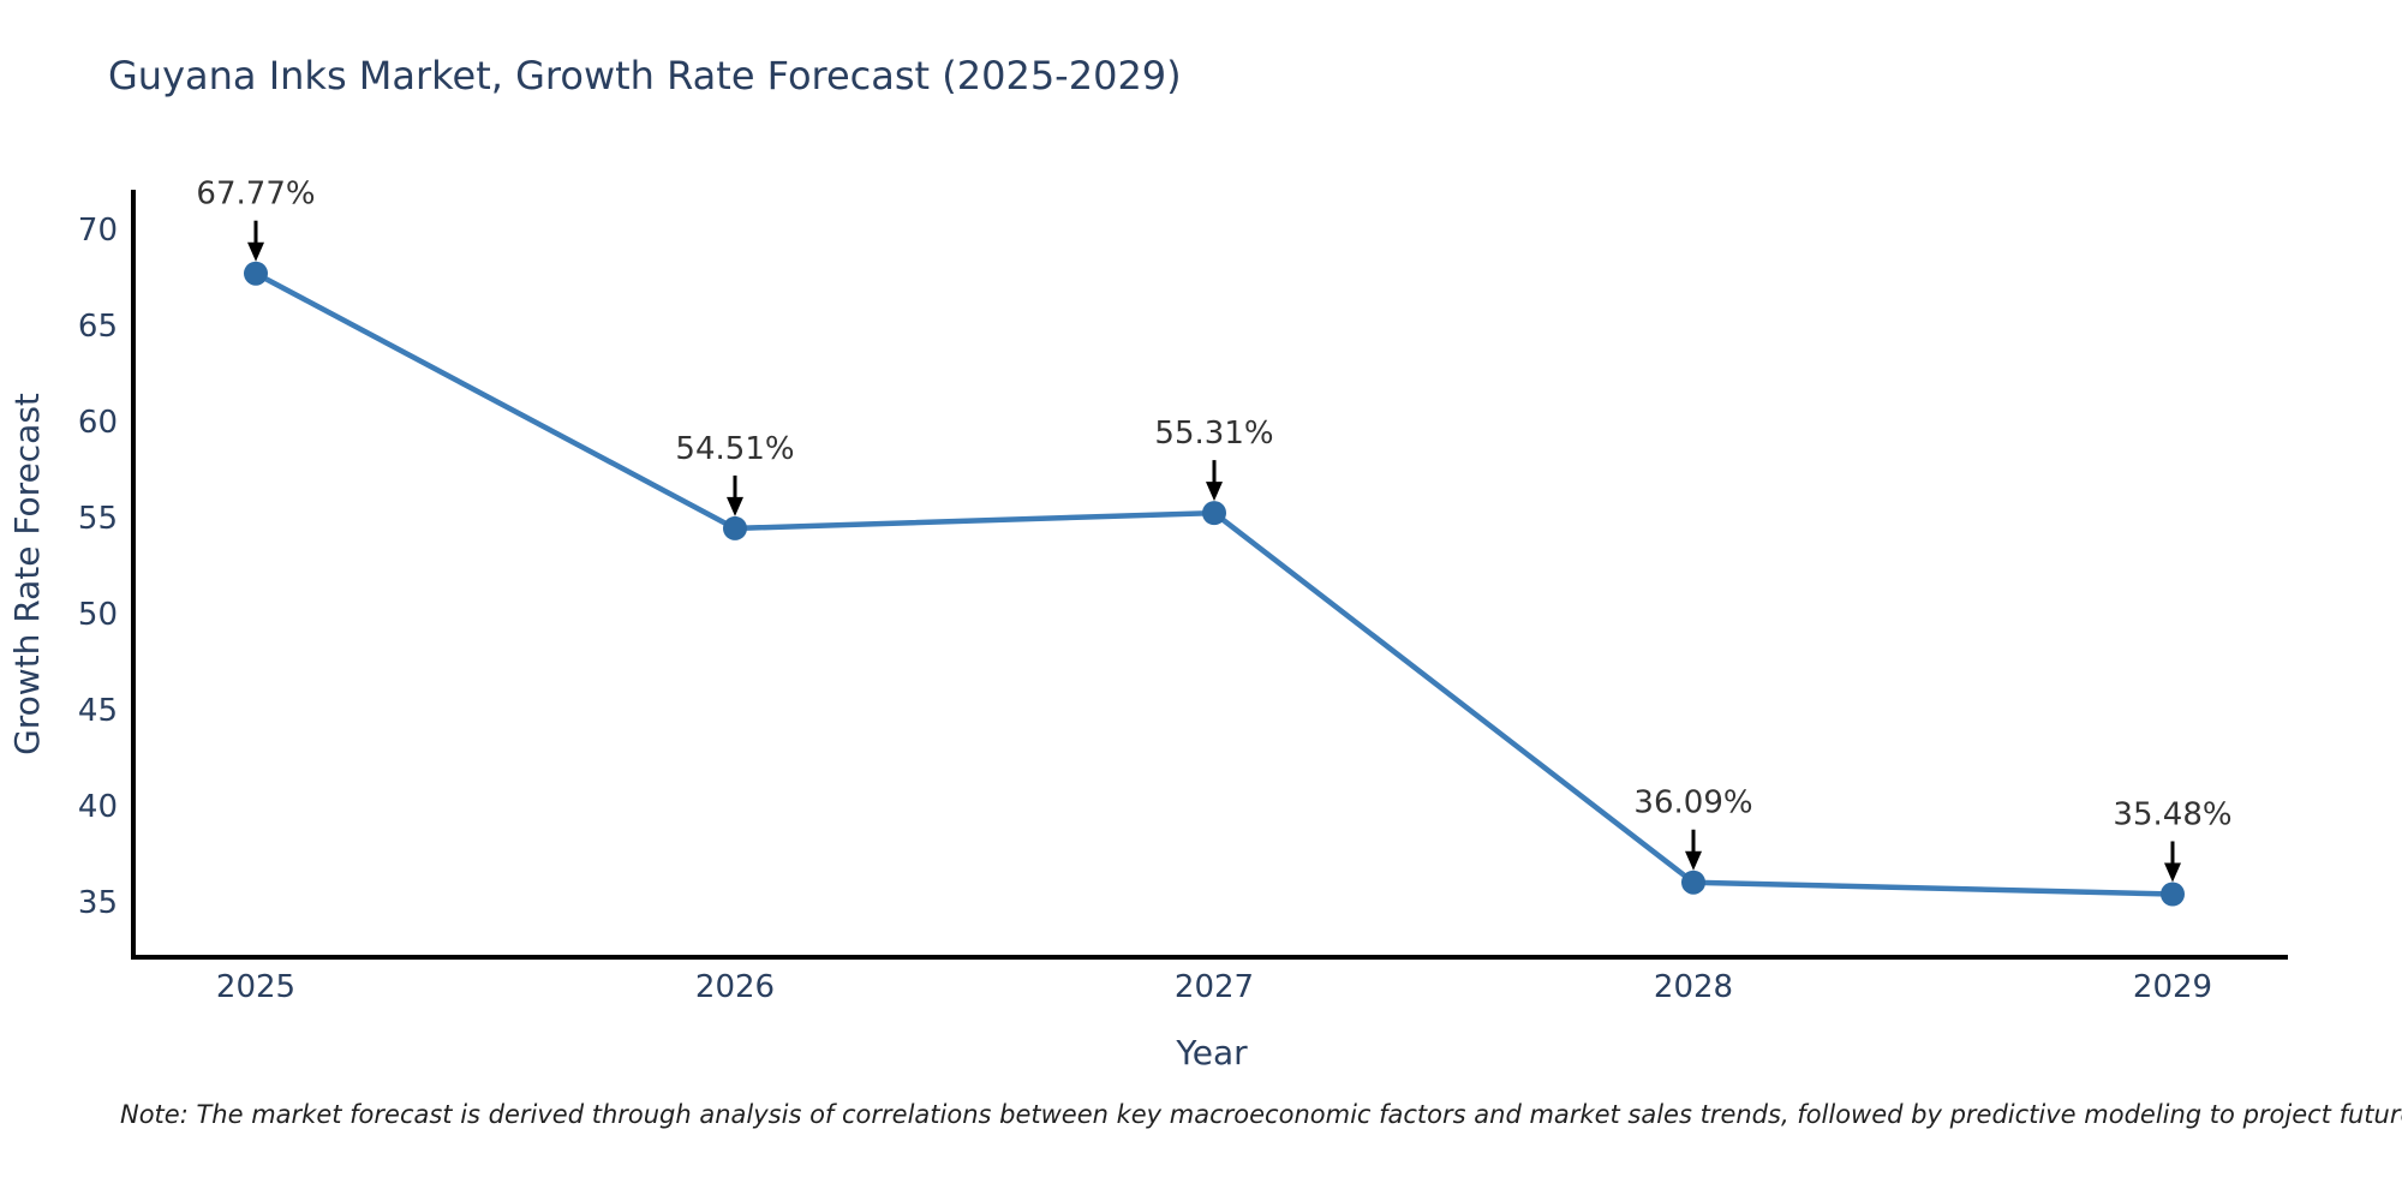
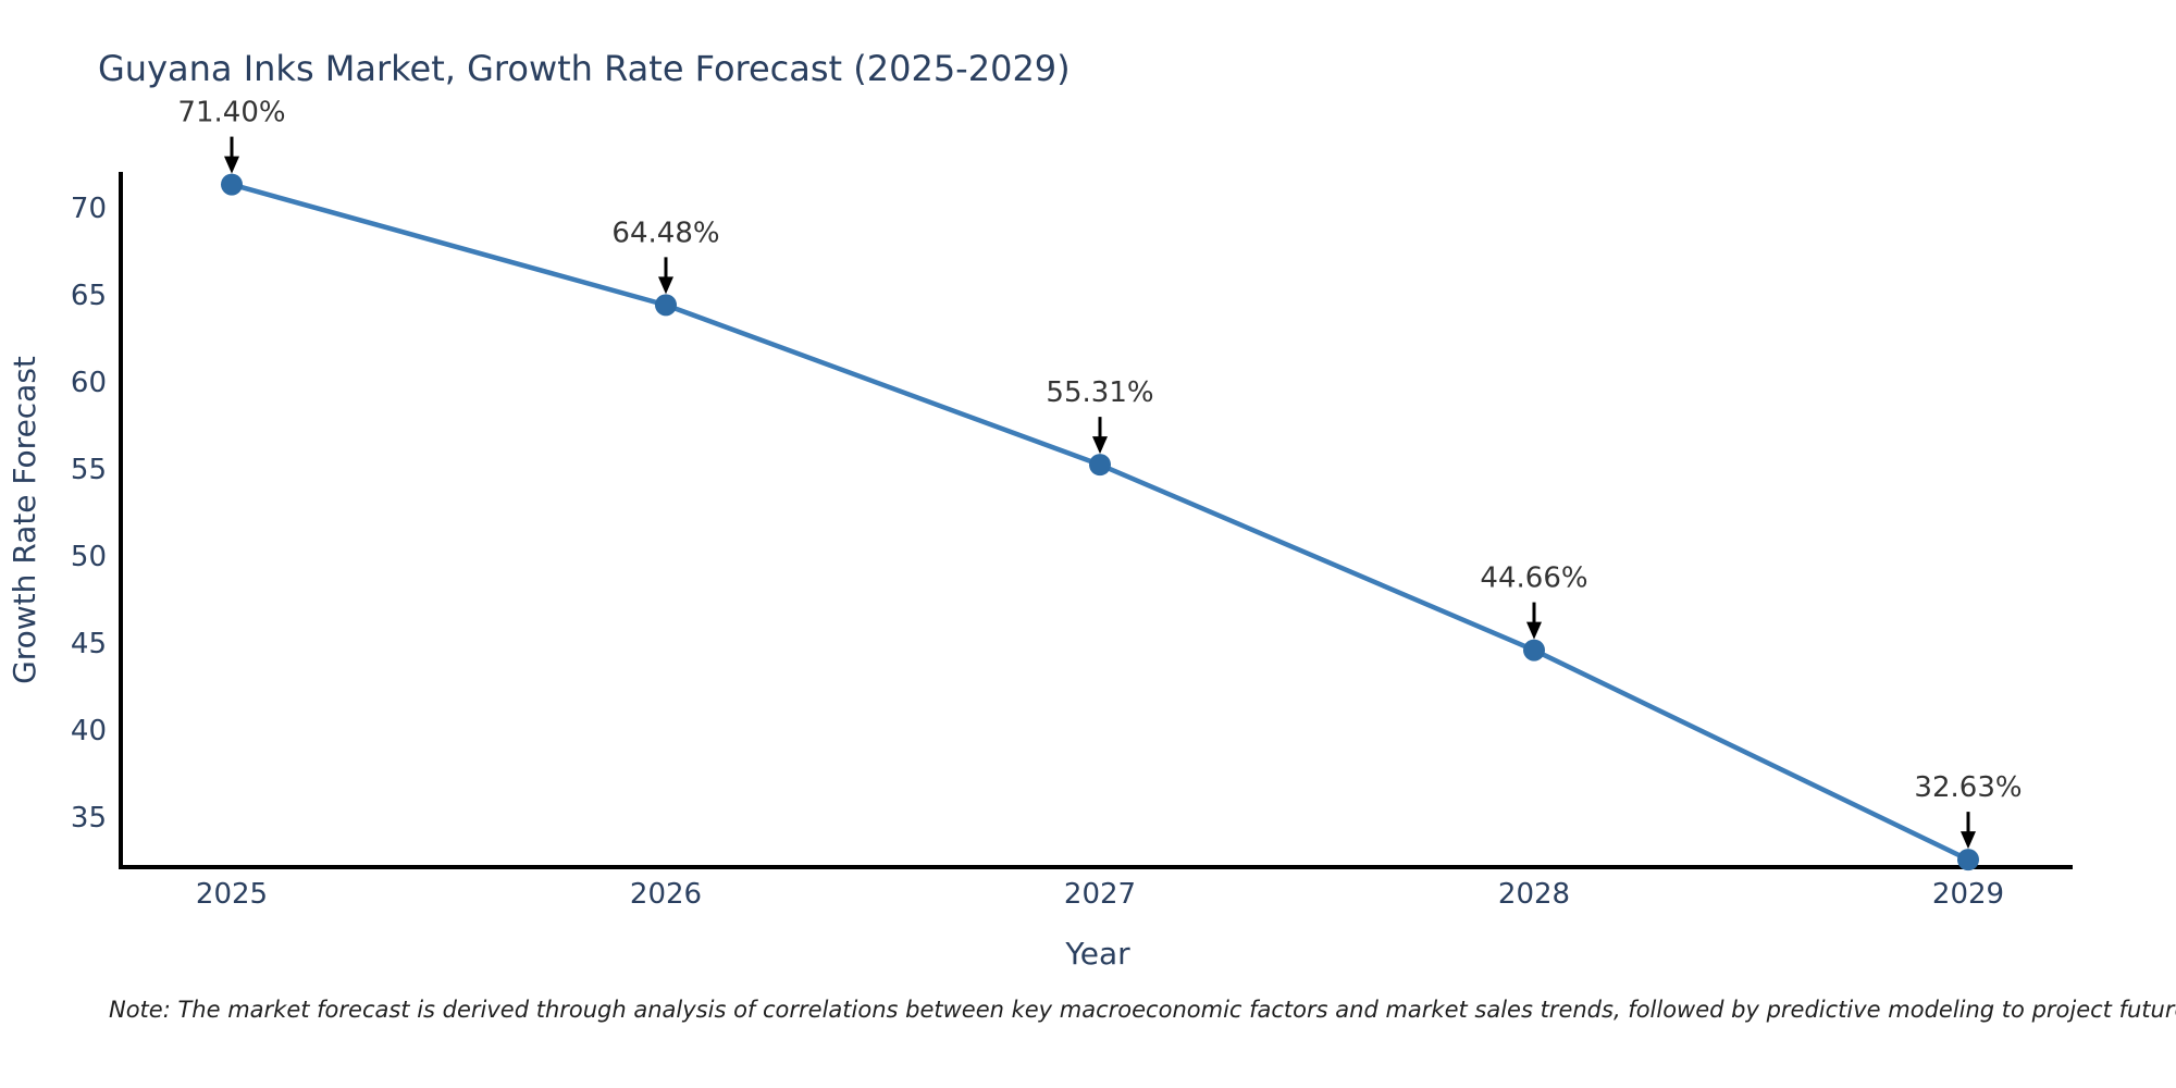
2025: 67.77% -> 71.40%
2026: 54.51% -> 64.48%
2028: 36.09% -> 44.66%
2029: 35.48% -> 32.63%
